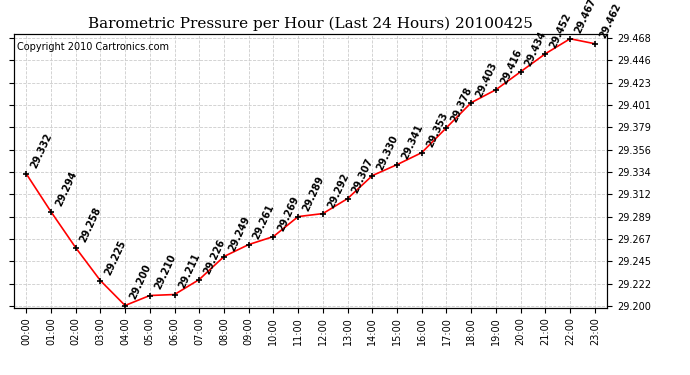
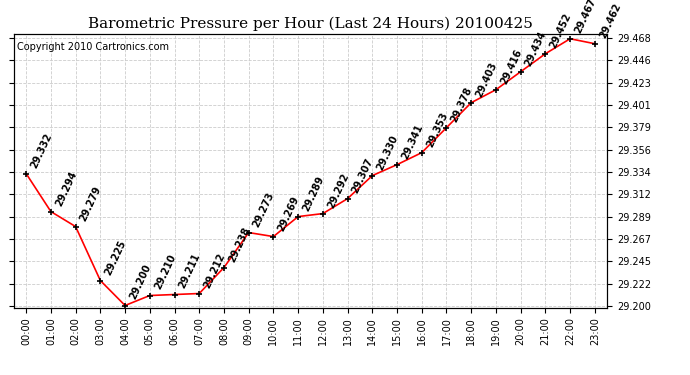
02:00: 29.258 -> 29.279
07:00: 29.226 -> 29.212
08:00: 29.249 -> 29.238
09:00: 29.261 -> 29.273
